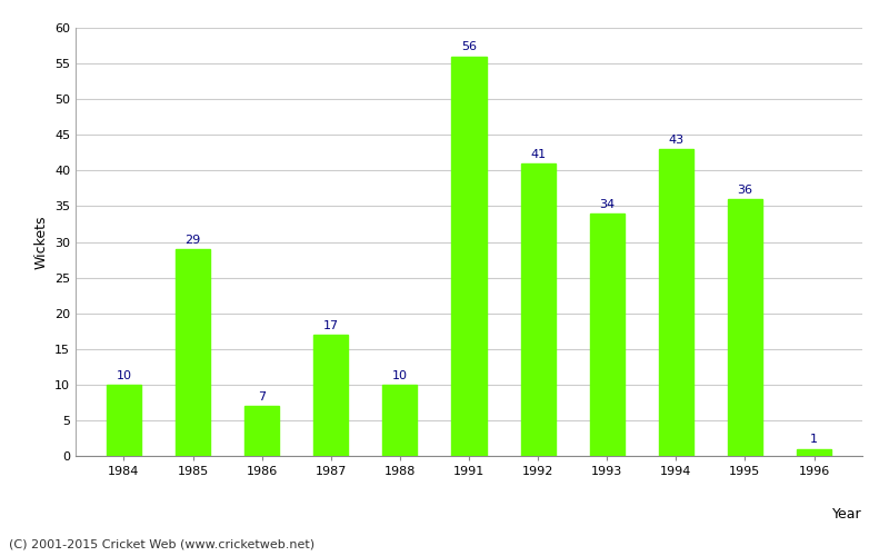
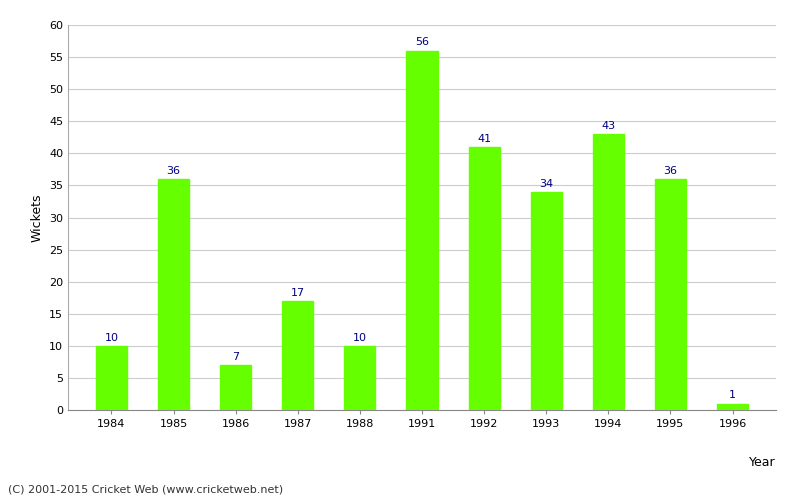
1985: 29 -> 36
